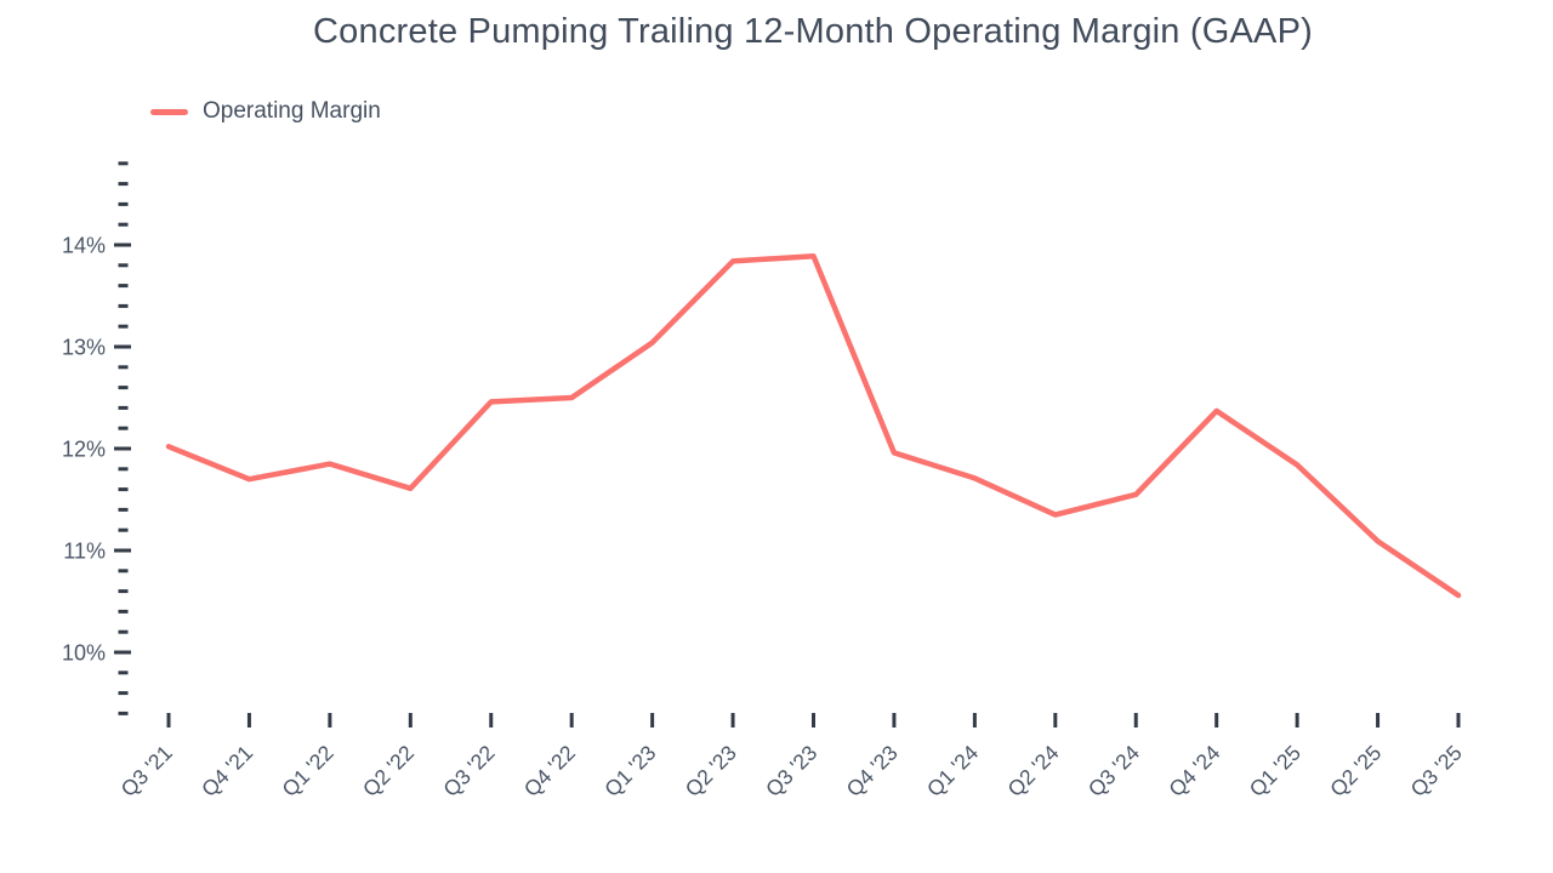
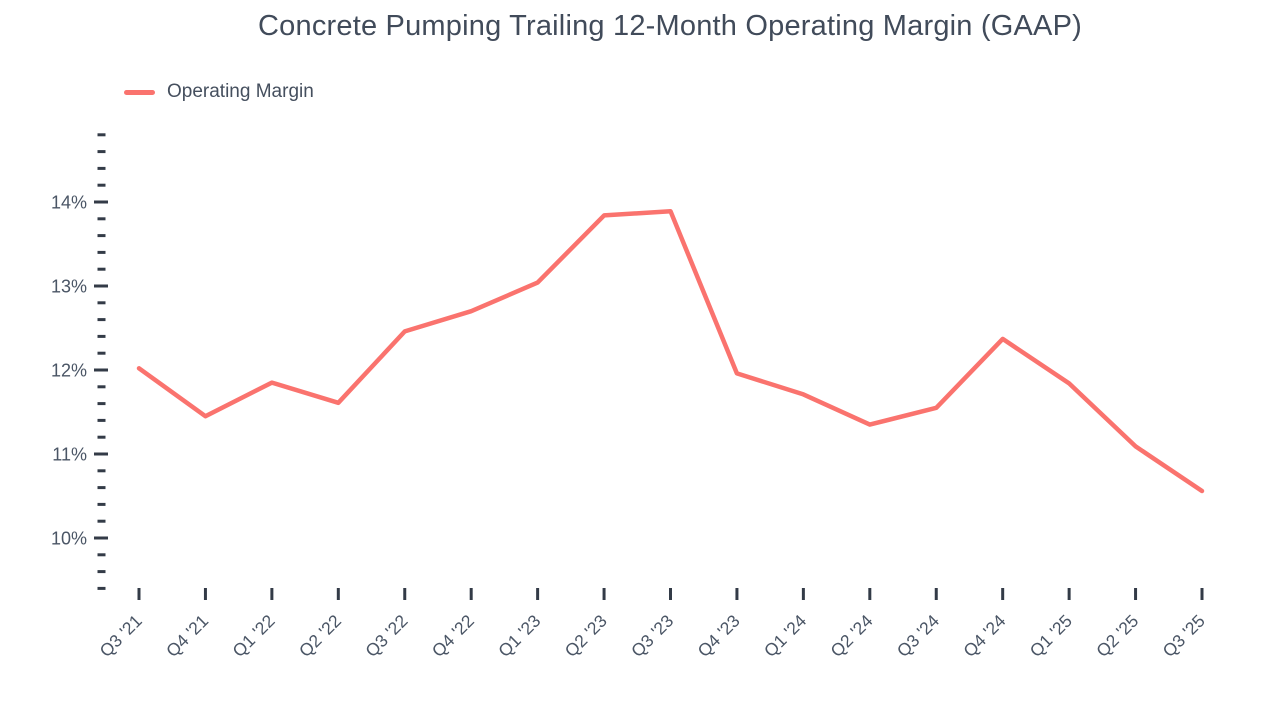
Q4 '21: 11.7% -> 11.4%
Q4 '22: 12.5% -> 12.7%
